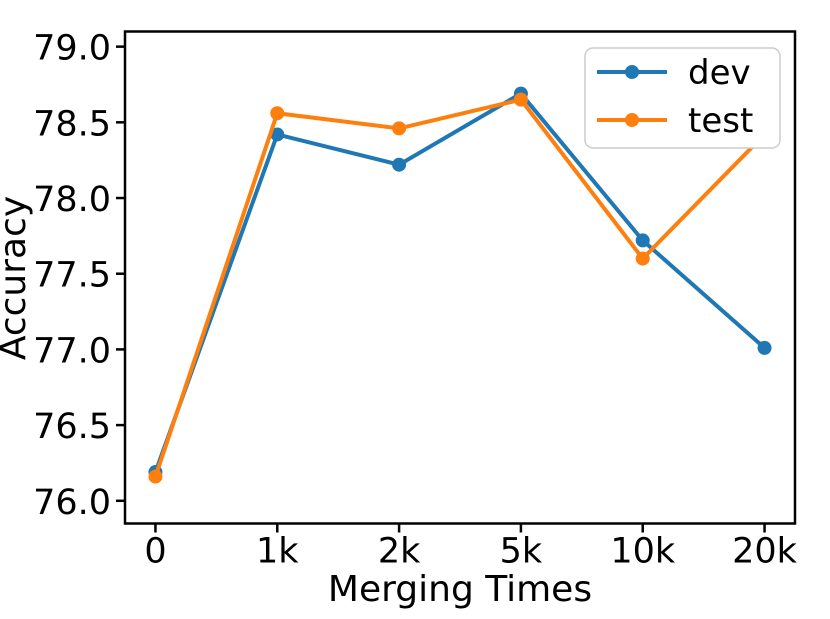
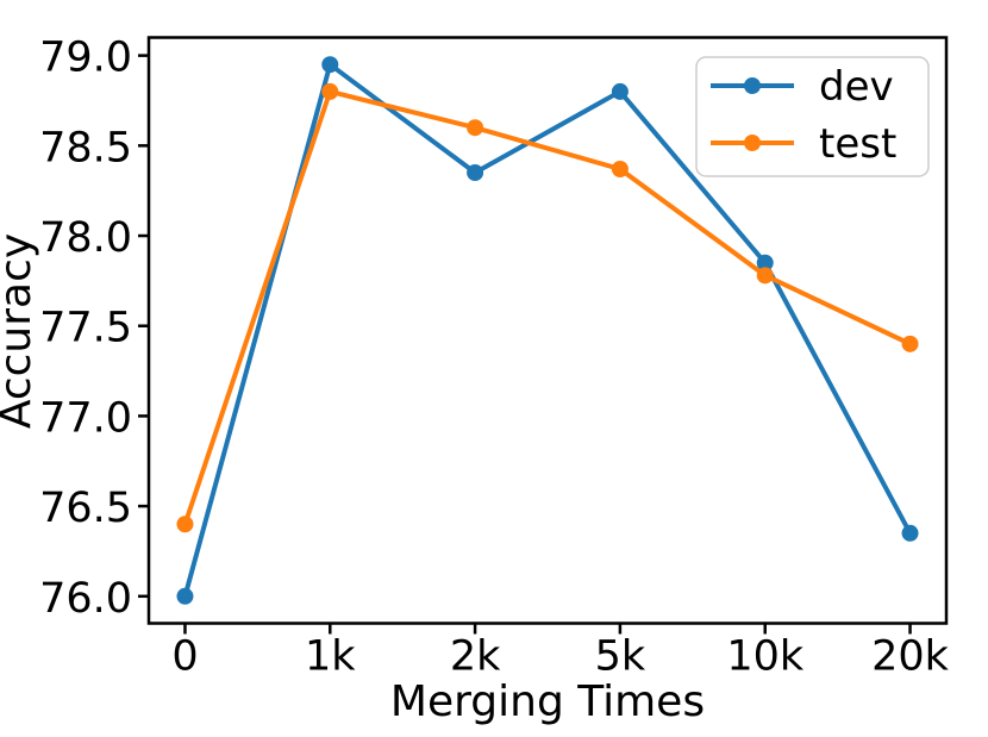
dev/0: 76.19 -> 76.00
test/0: 76.16 -> 76.40
dev/1k: 78.42 -> 78.95
test/1k: 78.56 -> 78.80
dev/2k: 78.22 -> 78.35
test/2k: 78.46 -> 78.60
dev/5k: 78.69 -> 78.80
test/5k: 78.65 -> 78.37
dev/10k: 77.72 -> 77.85
test/10k: 77.60 -> 77.78
dev/20k: 77.01 -> 76.35
test/20k: 78.42 -> 77.40
